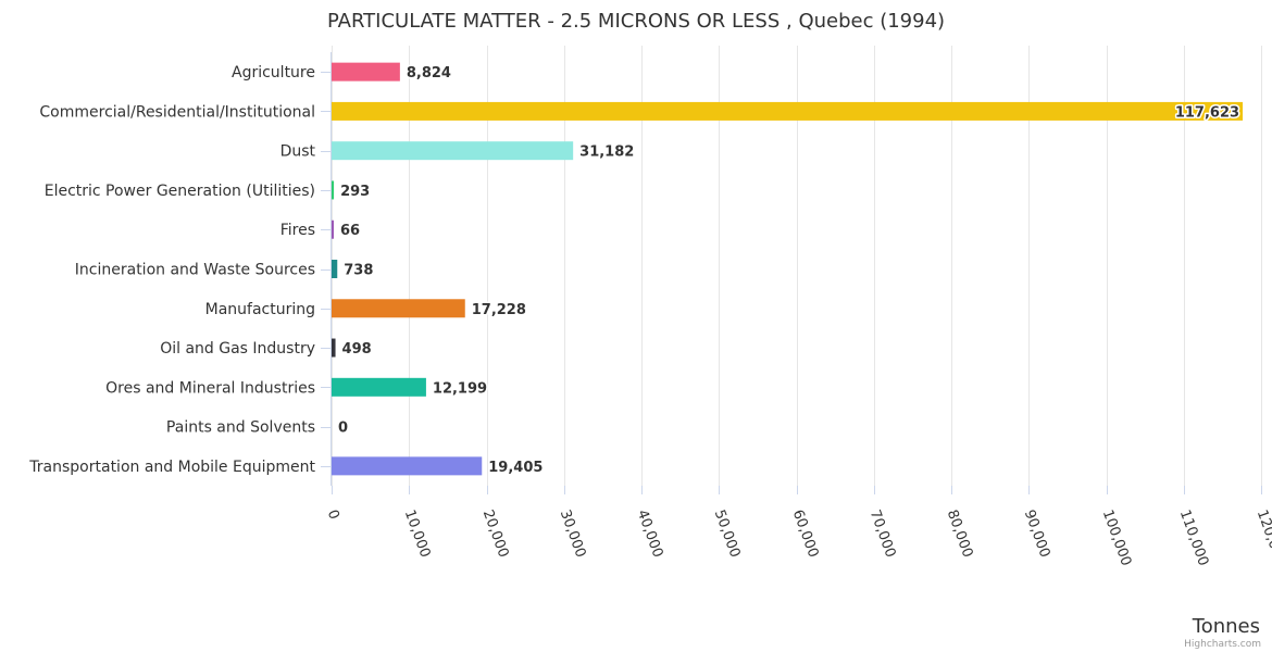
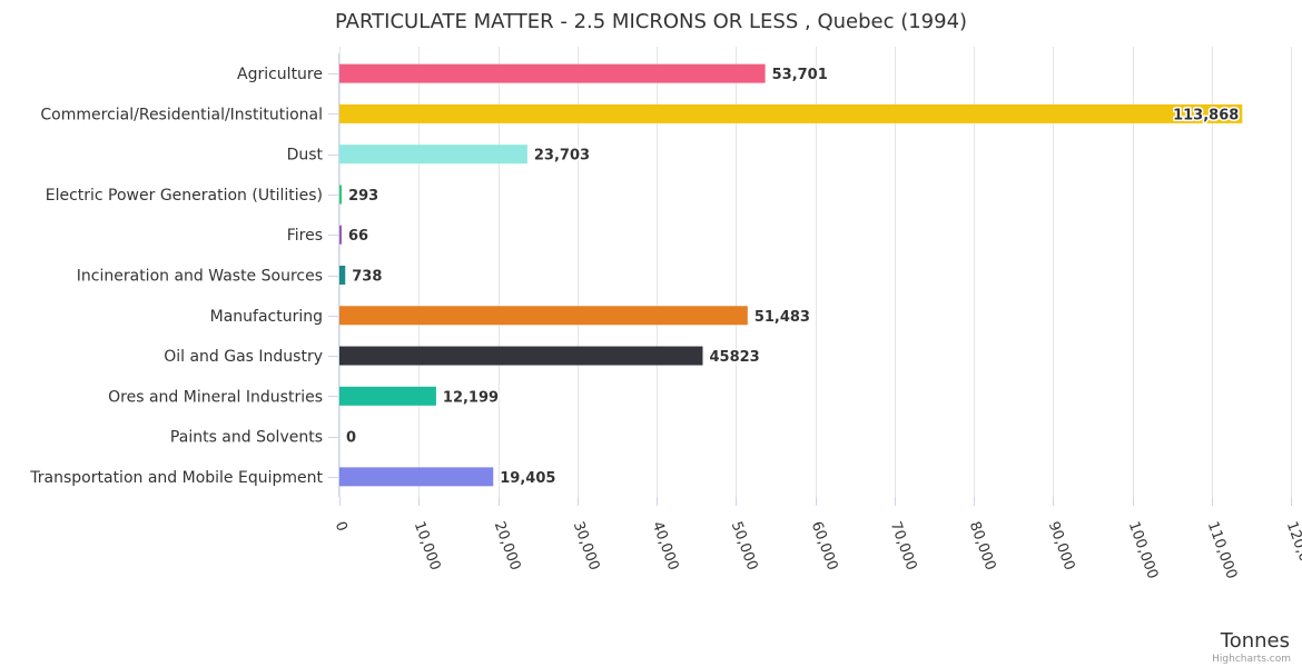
Agriculture: 8,824 -> 53,701
Commercial/Residential/Institutional: 117,623 -> 113,868
Dust: 31,182 -> 23,703
Manufacturing: 17,228 -> 51,483
Oil and Gas Industry: 498 -> 45823
